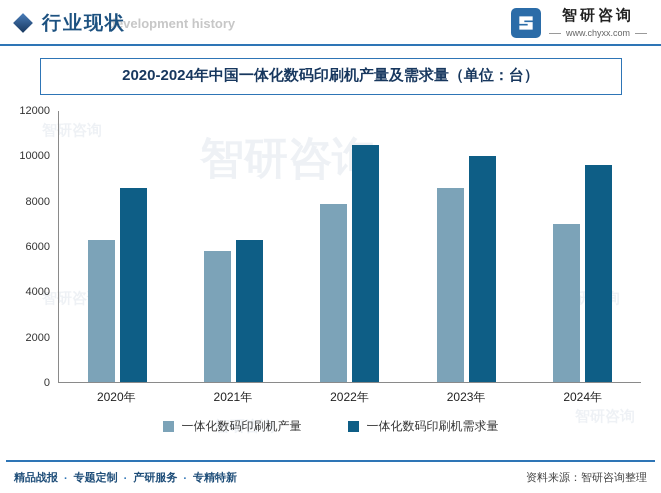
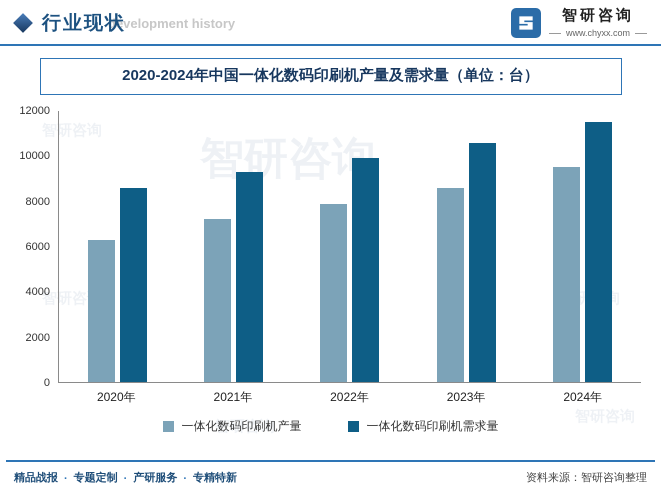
一体化数码印刷机产量/2021年: 5800 -> 7200
一体化数码印刷机需求量/2021年: 6300 -> 9300
一体化数码印刷机需求量/2022年: 10500 -> 9900
一体化数码印刷机需求量/2023年: 10000 -> 10600
一体化数码印刷机产量/2024年: 7000 -> 9500
一体化数码印刷机需求量/2024年: 9600 -> 11500
